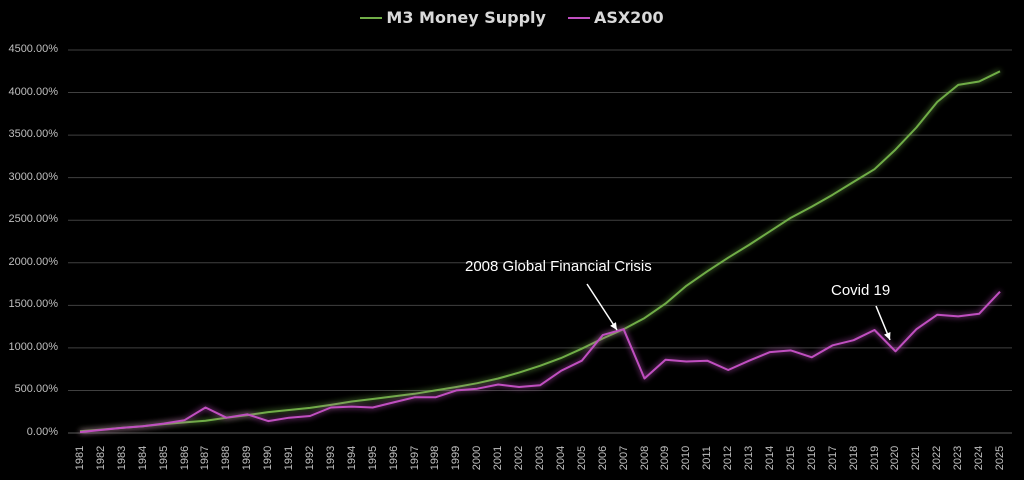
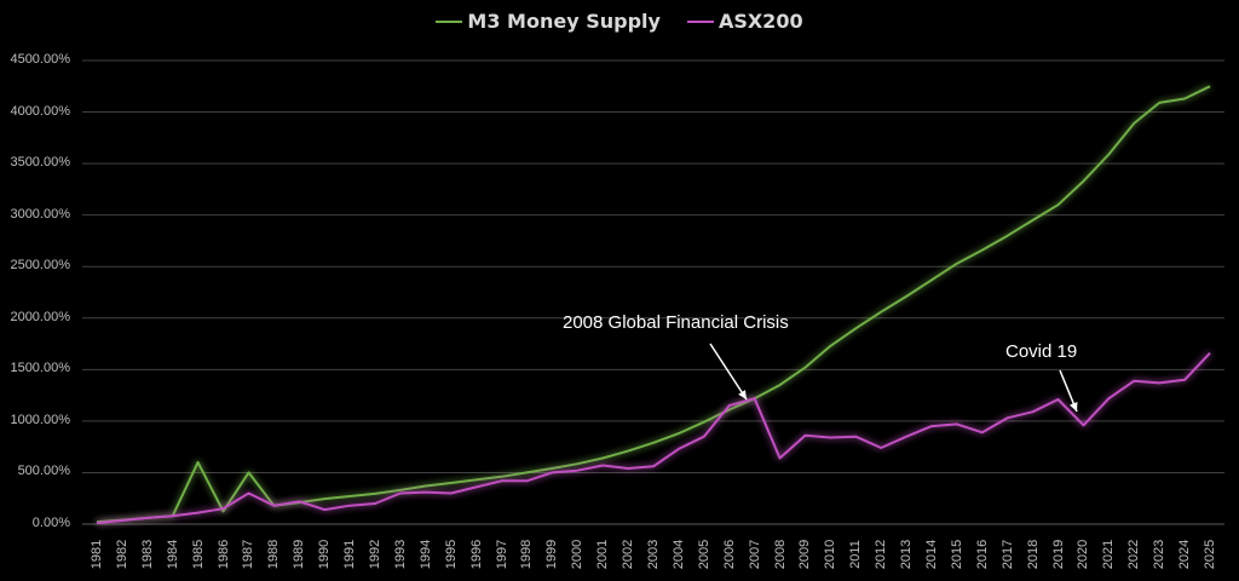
M3 Money Supply/1985: 100% -> 600%
M3 Money Supply/1987: 100% -> 500%
